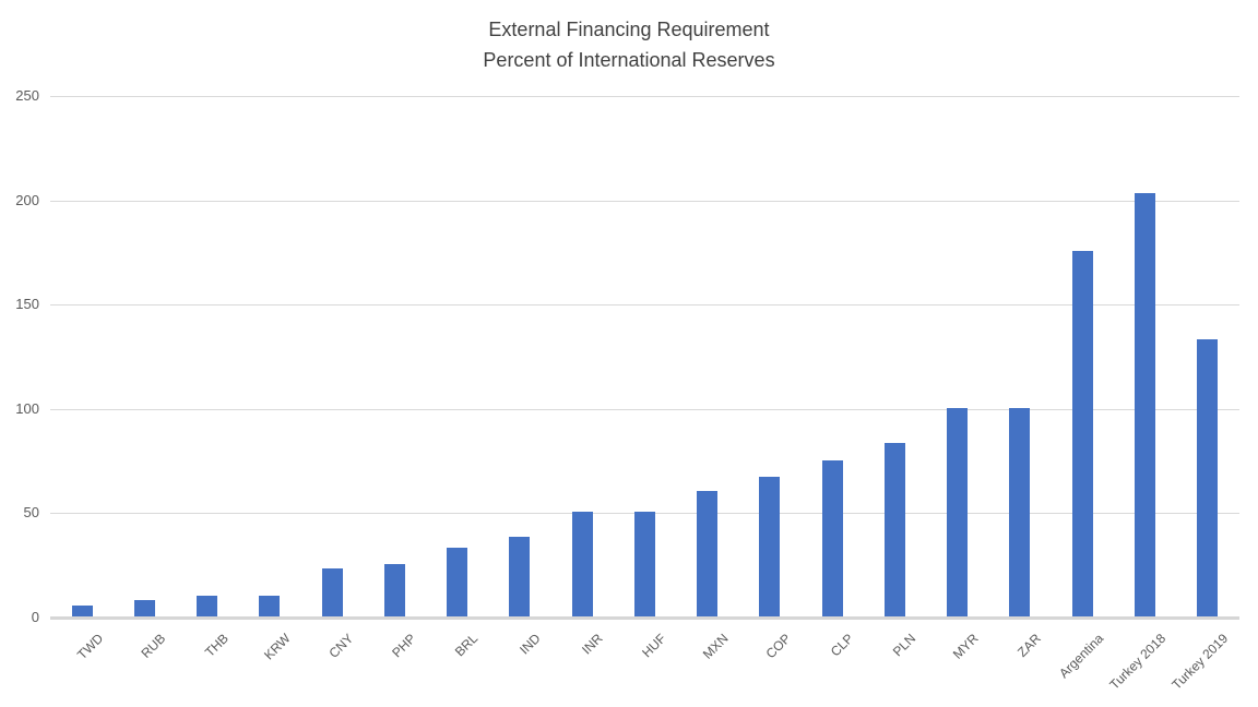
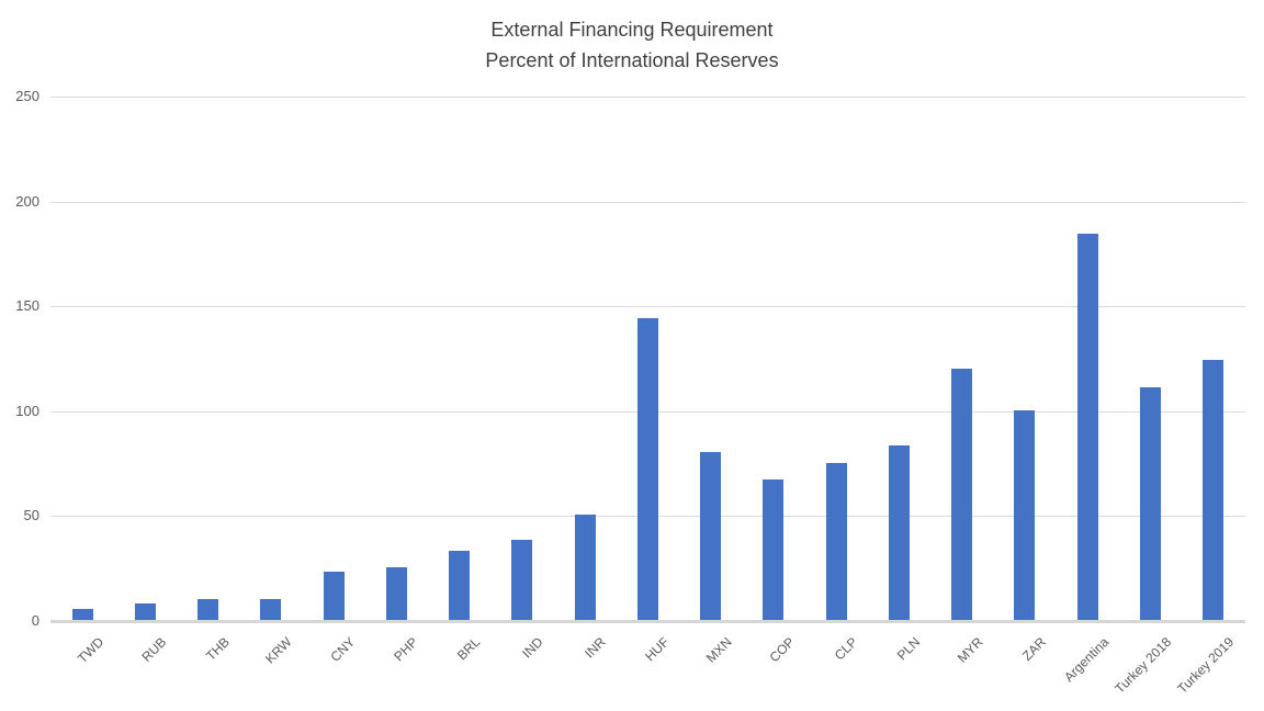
HUF: 50 -> 144
MXN: 60 -> 80
MYR: 100 -> 120
Argentina: 175 -> 184
Turkey 2018: 203 -> 111
Turkey 2019: 133 -> 124
